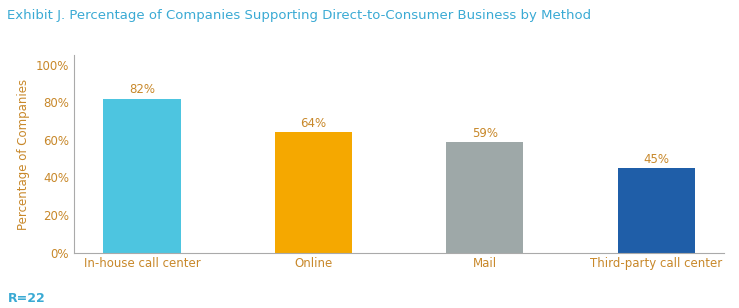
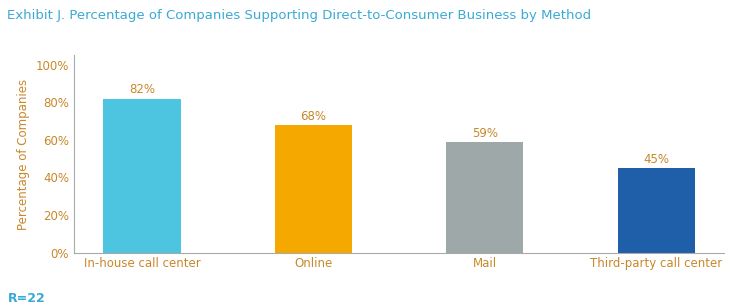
Online: 64% -> 68%
